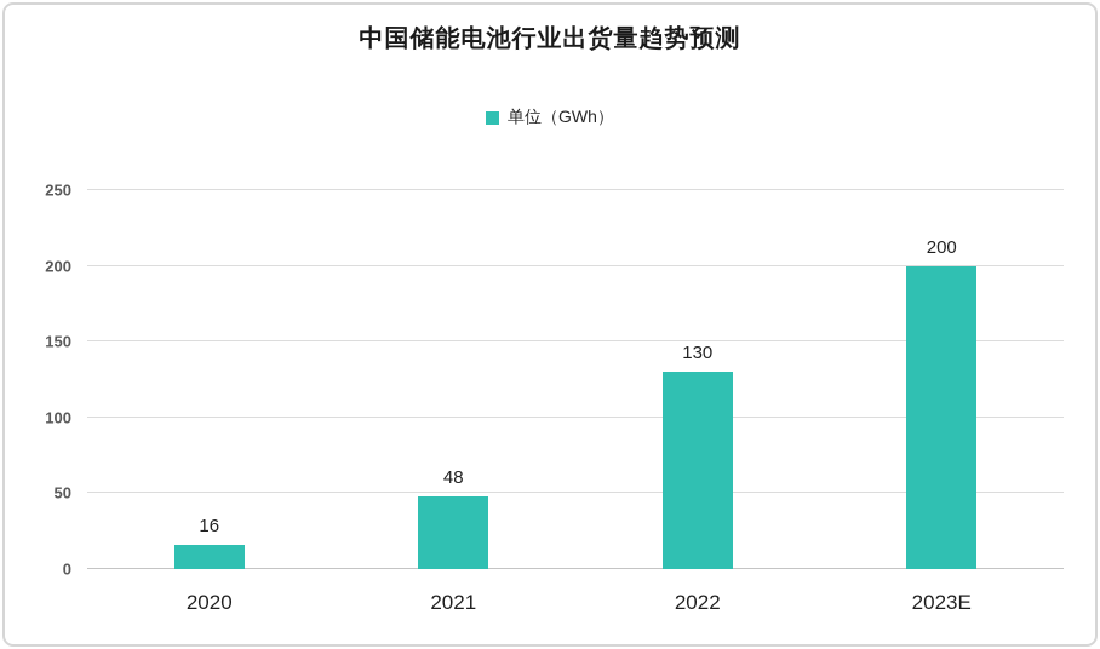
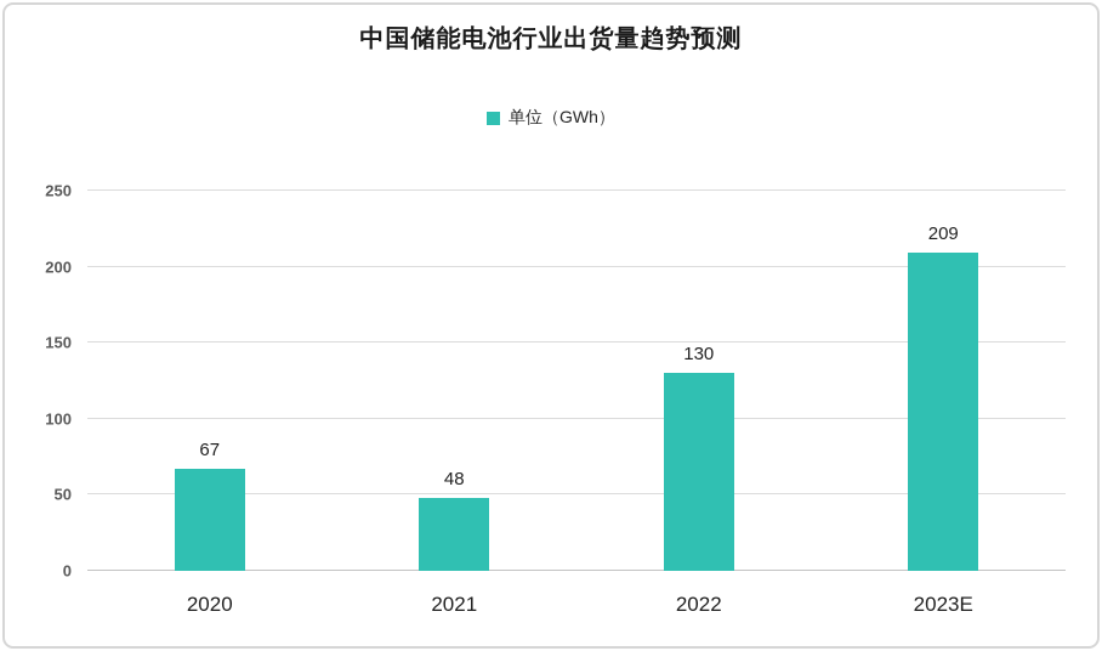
2020: 16 -> 67
2023E: 200 -> 209
